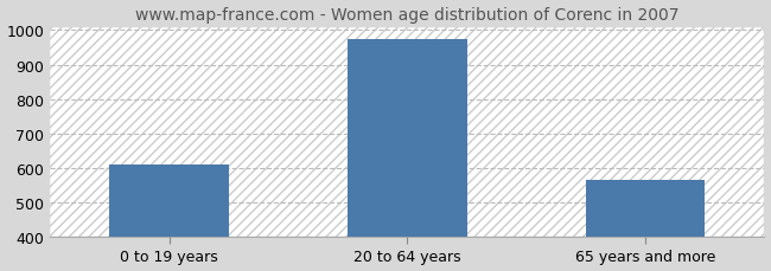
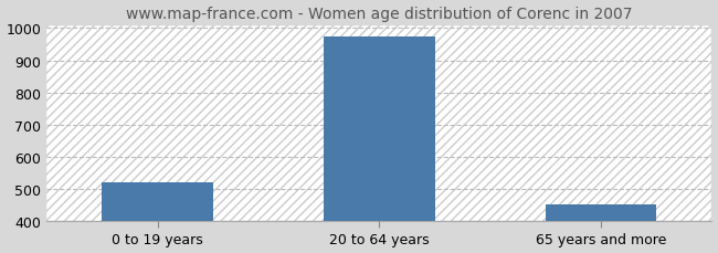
0 to 19 years: 610 -> 519
65 years and more: 565 -> 453
